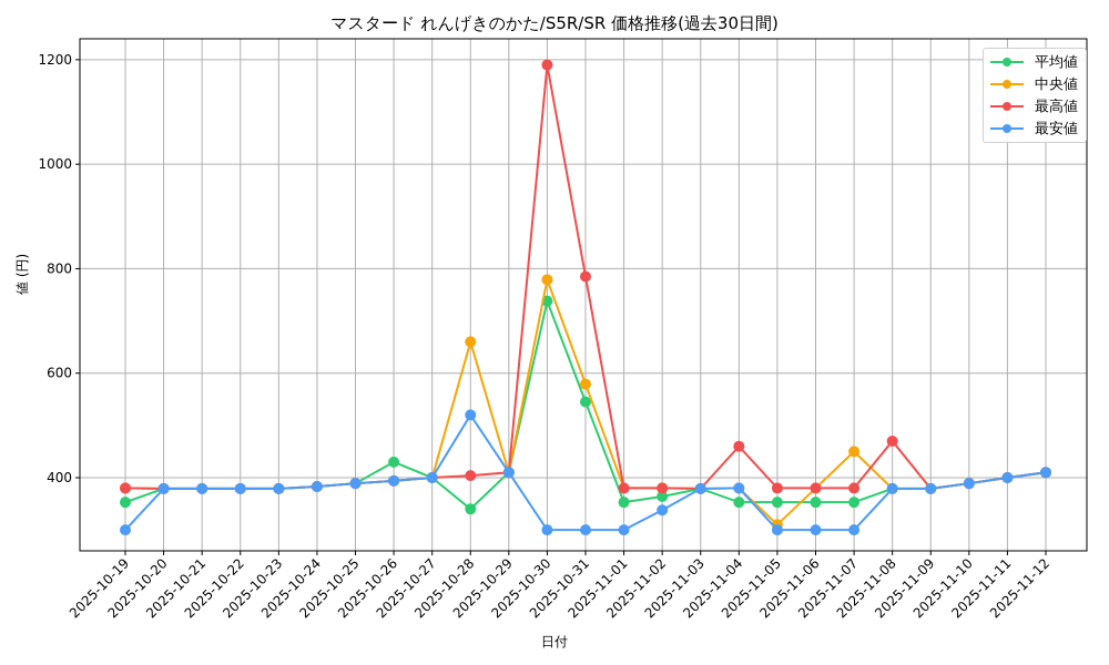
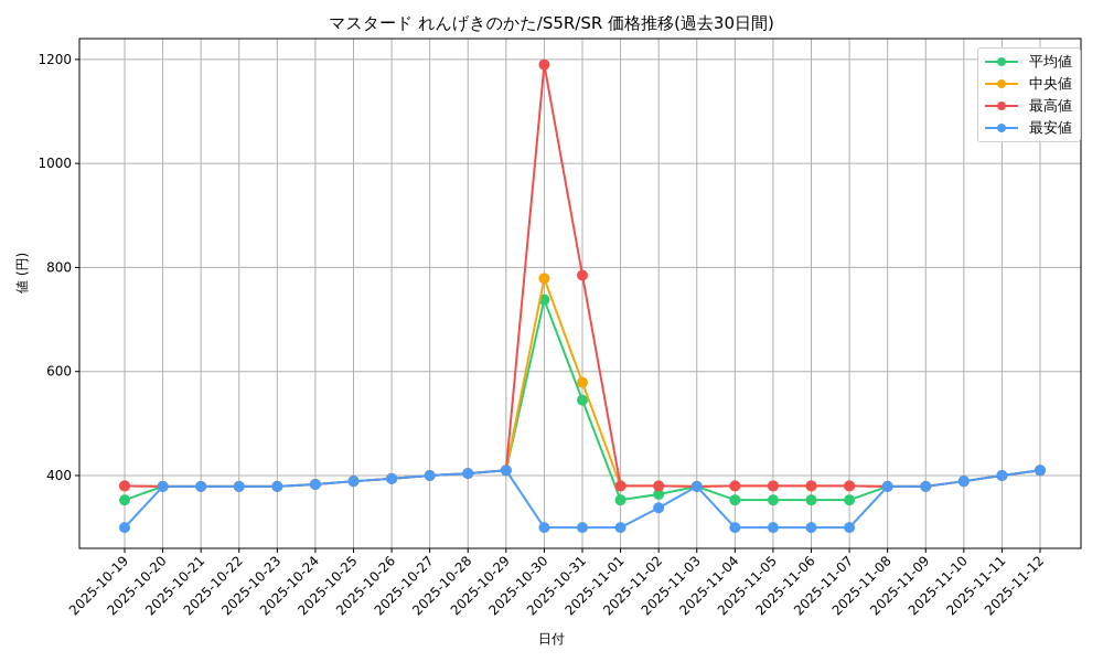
平均値/2025-10-26: 430 -> 390
平均値/2025-10-28: 340 -> 400
中央値/2025-10-28: 660 -> 400
最安値/2025-10-28: 520 -> 400
最高値/2025-11-04: 460 -> 380
最安値/2025-11-04: 380 -> 300
中央値/2025-11-05: 310 -> 380
中央値/2025-11-07: 450 -> 380
最高値/2025-11-08: 470 -> 380
